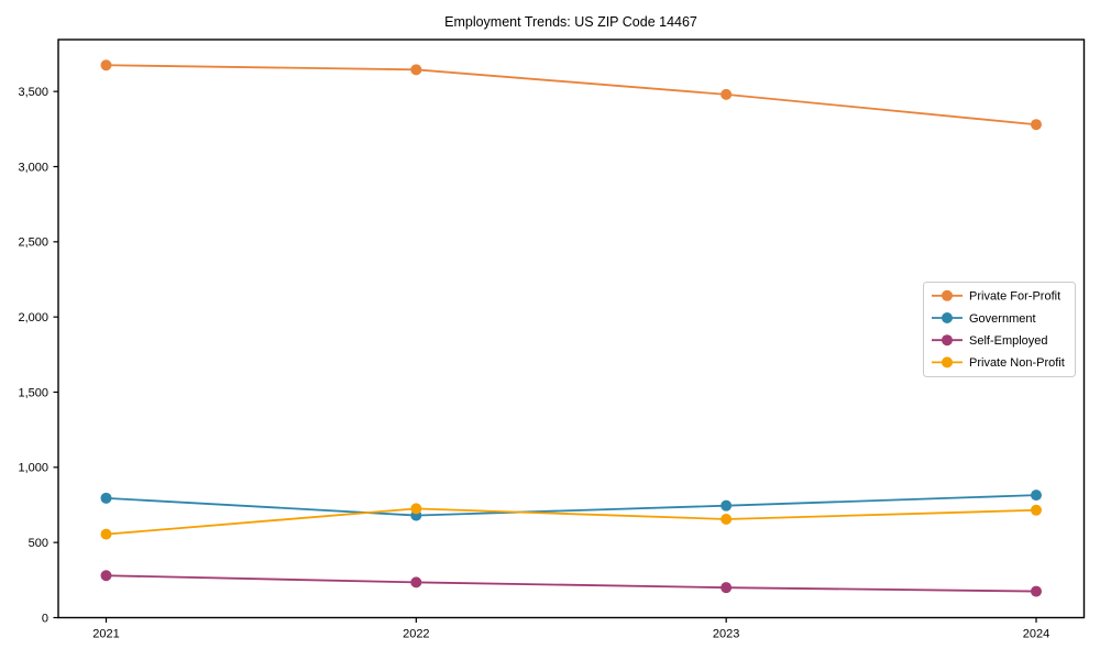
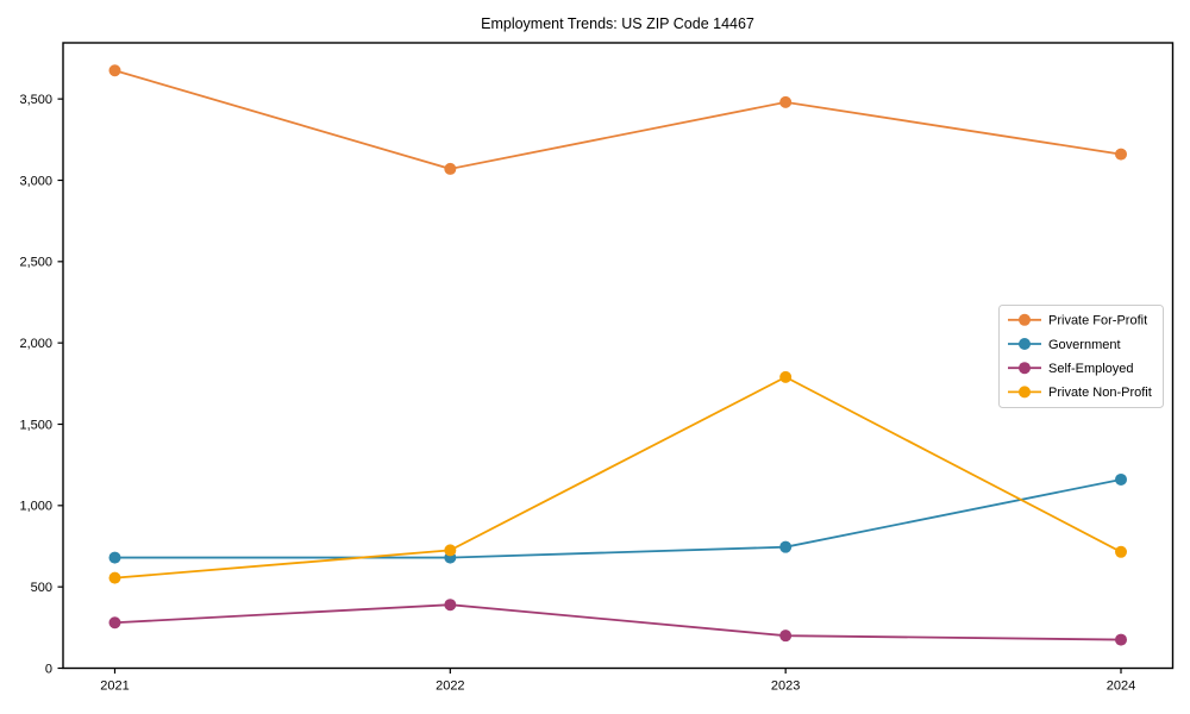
Government/2021: 800 -> 680
Private For-Profit/2022: 3640 -> 3070
Self-Employed/2022: 240 -> 390
Private Non-Profit/2023: 660 -> 1790
Private For-Profit/2024: 3280 -> 3160
Government/2024: 820 -> 1160
